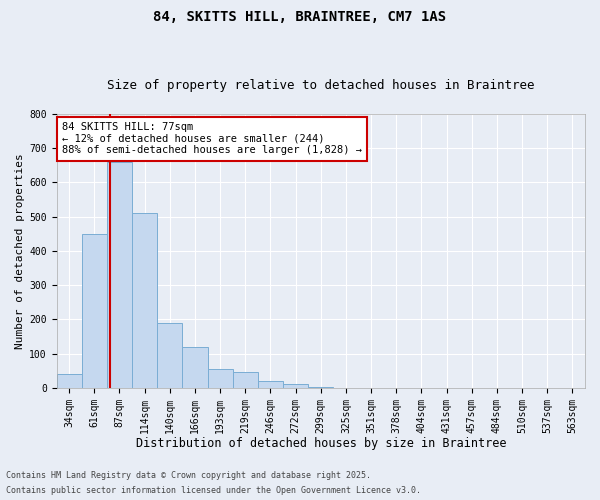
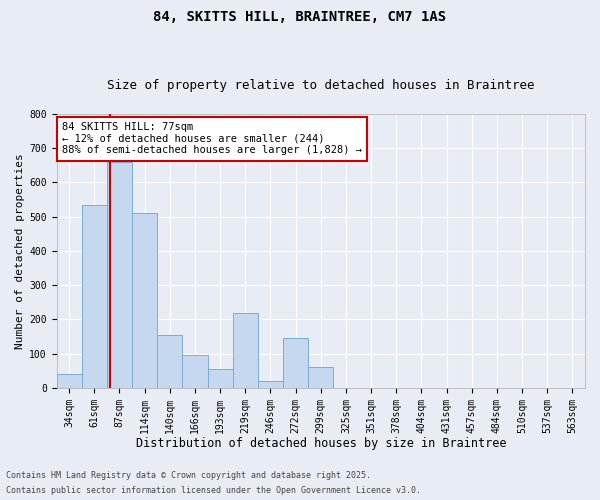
61sqm: 450 -> 535
140sqm: 190 -> 155
166sqm: 120 -> 95
219sqm: 45 -> 220
272sqm: 10 -> 145
299sqm: 2 -> 60
